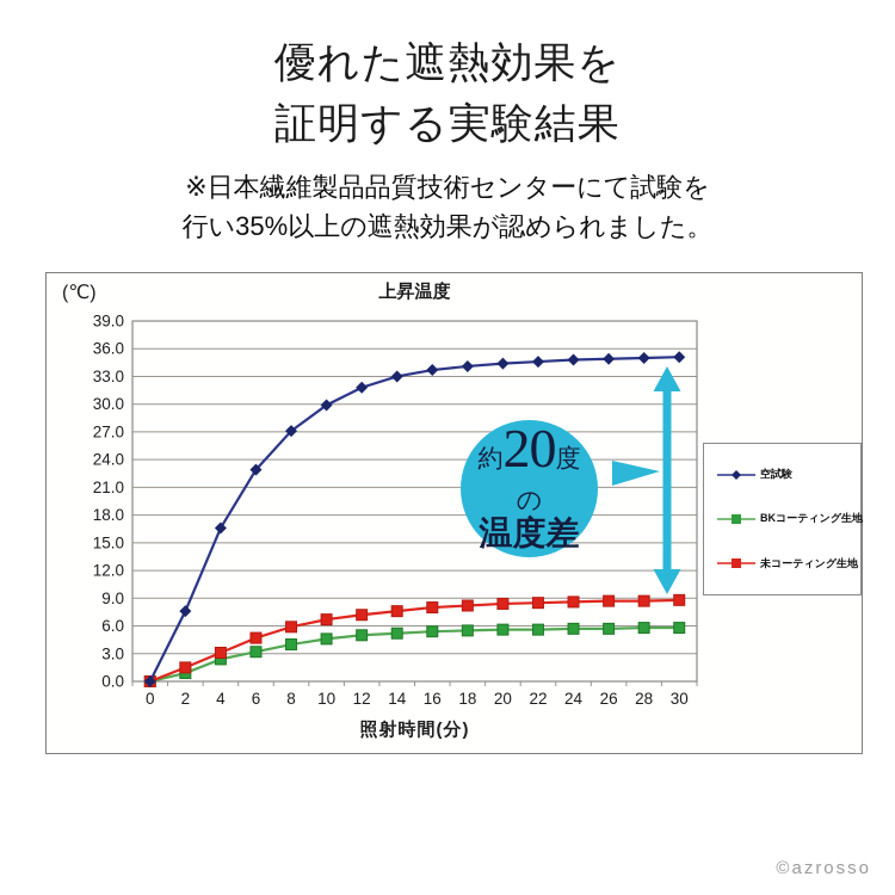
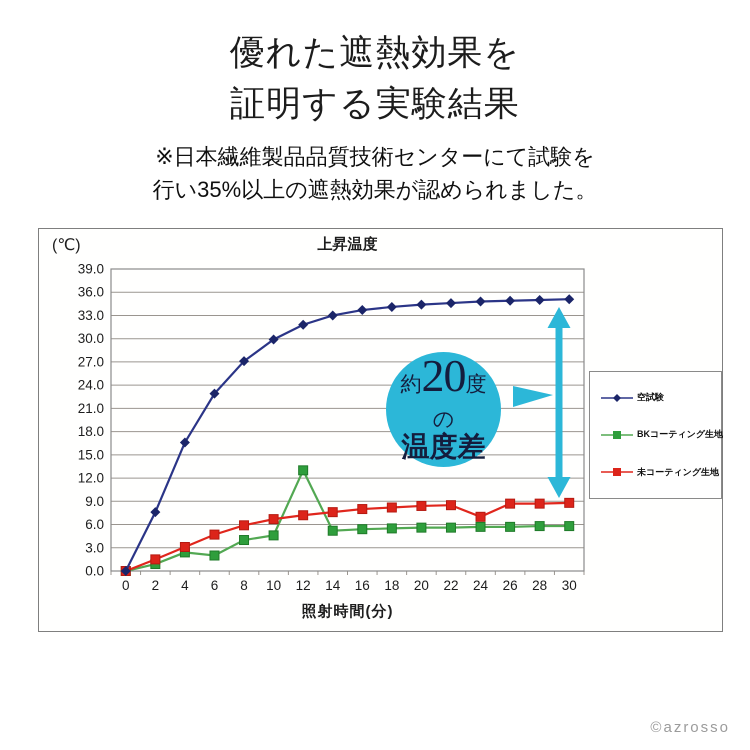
BKコーティング生地/6: 3 -> 2
BKコーティング生地/12: 5 -> 13
未コーティング生地/24: 9 -> 7
